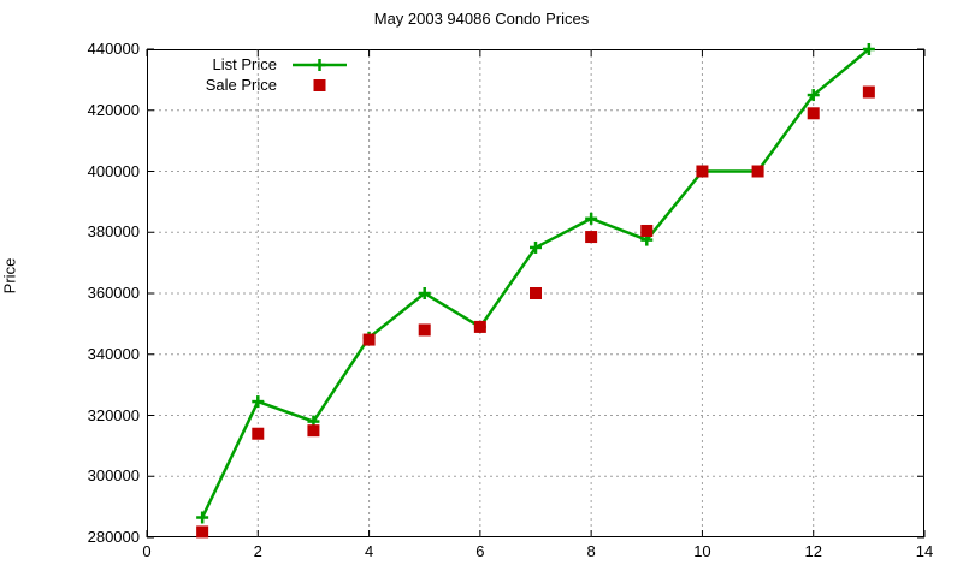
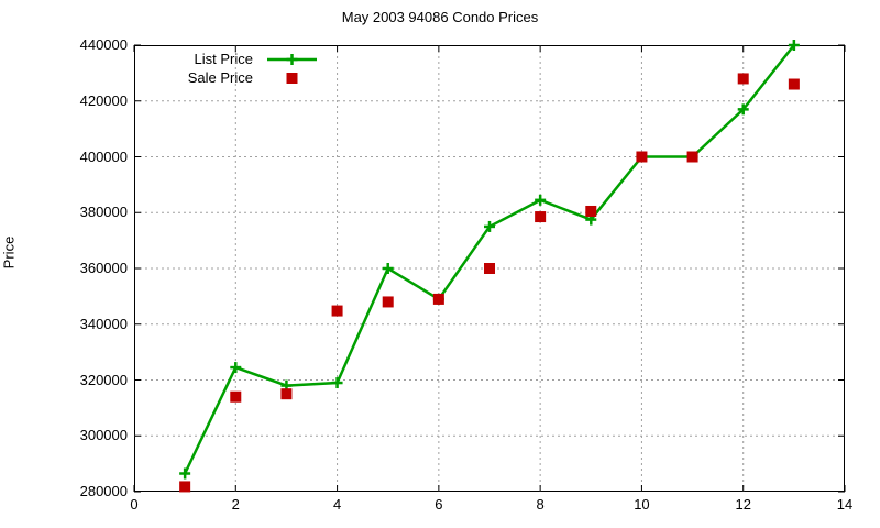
List Price/4: 346000 -> 319000
List Price/12: 425000 -> 417000
Sale Price/12: 419000 -> 428000
